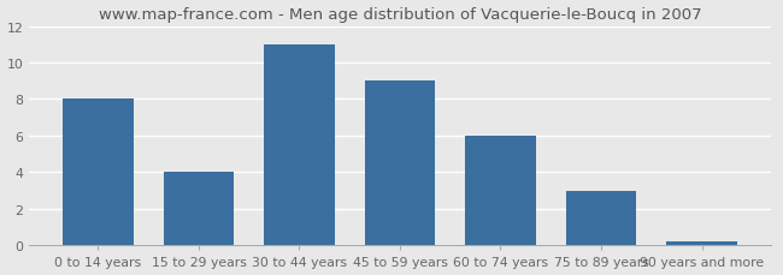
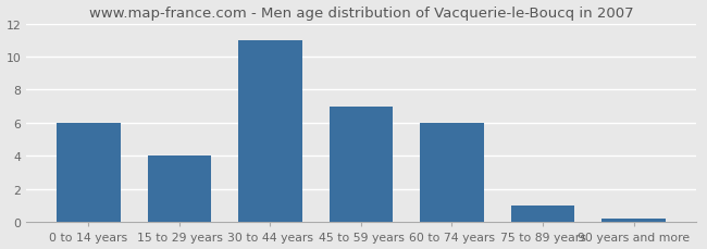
0 to 14 years: 8.0 -> 6.0
45 to 59 years: 9.0 -> 7.0
75 to 89 years: 3.0 -> 1.0
